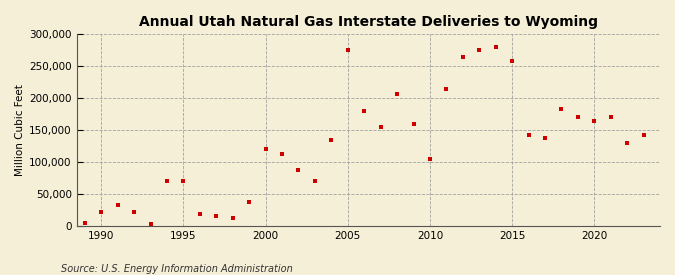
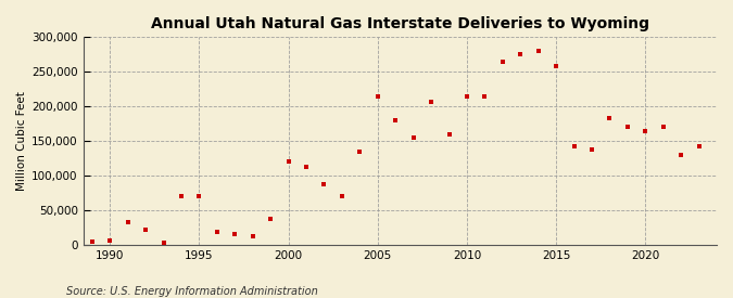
1990: 22,000 -> 6,000
2005: 276,000 -> 215,000
2010: 104,000 -> 215,000
